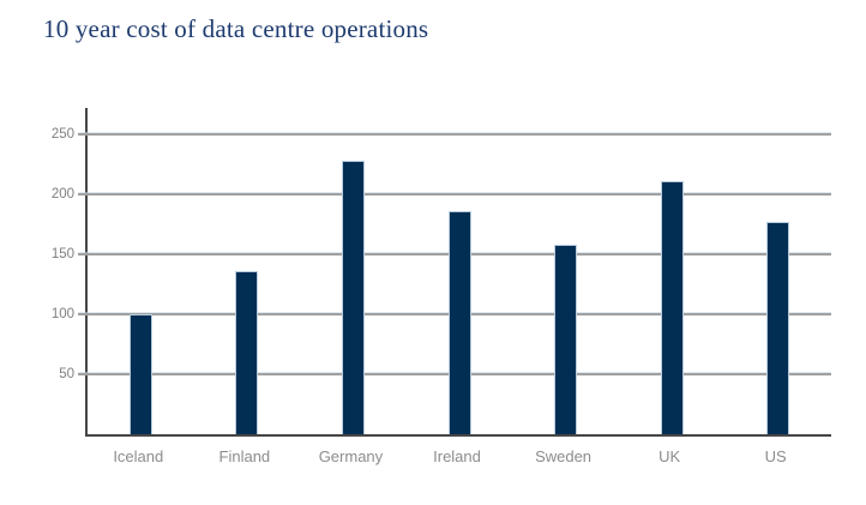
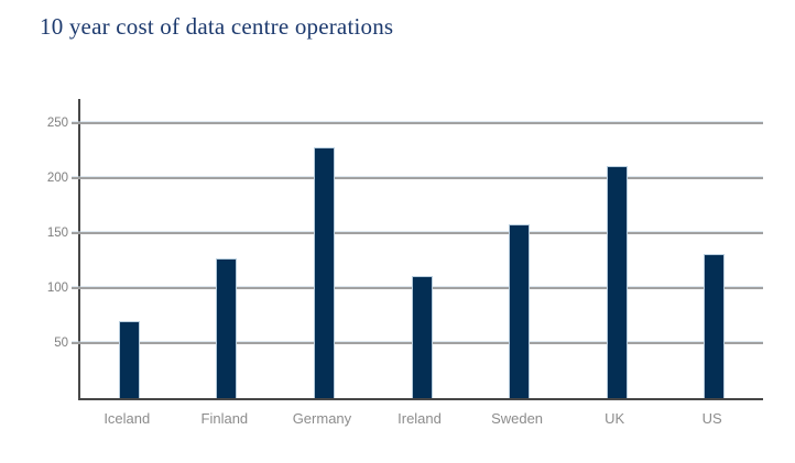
Iceland: 100 -> 70
Finland: 136 -> 127
Ireland: 186 -> 111
US: 177 -> 131
